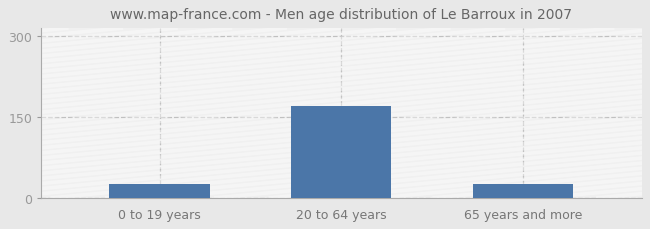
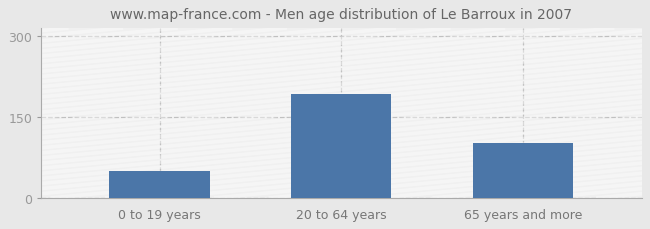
0 to 19 years: 25 -> 50
20 to 64 years: 170 -> 192
65 years and more: 25 -> 102
